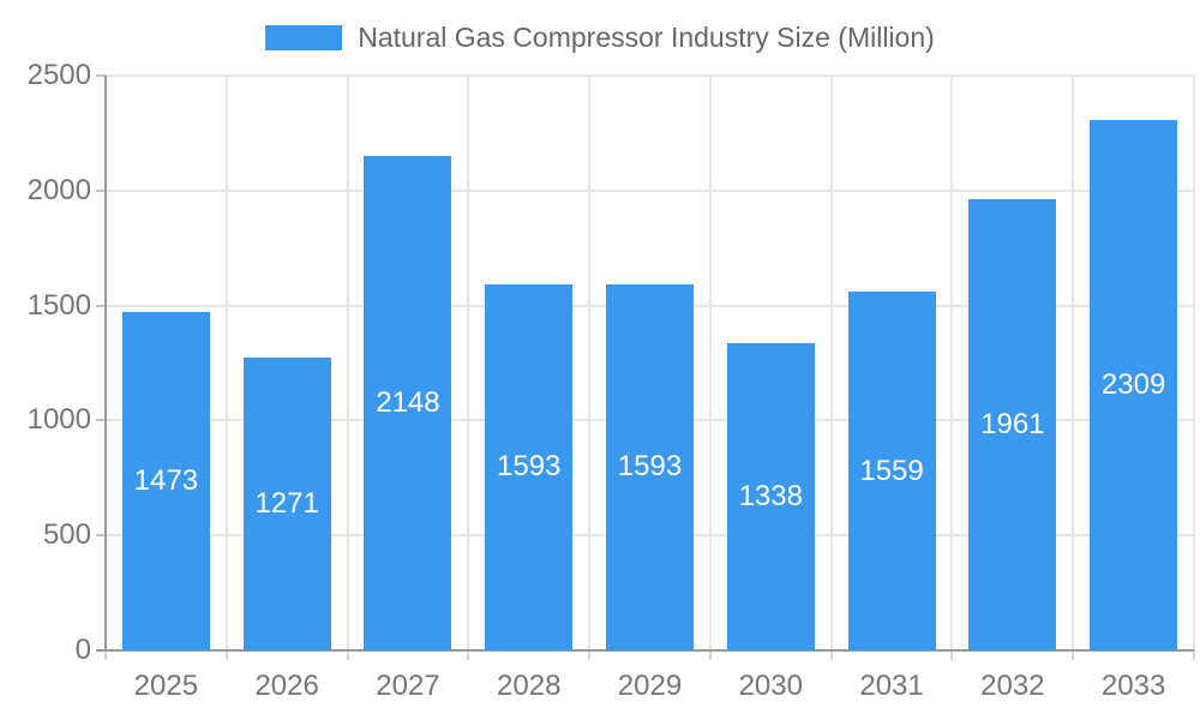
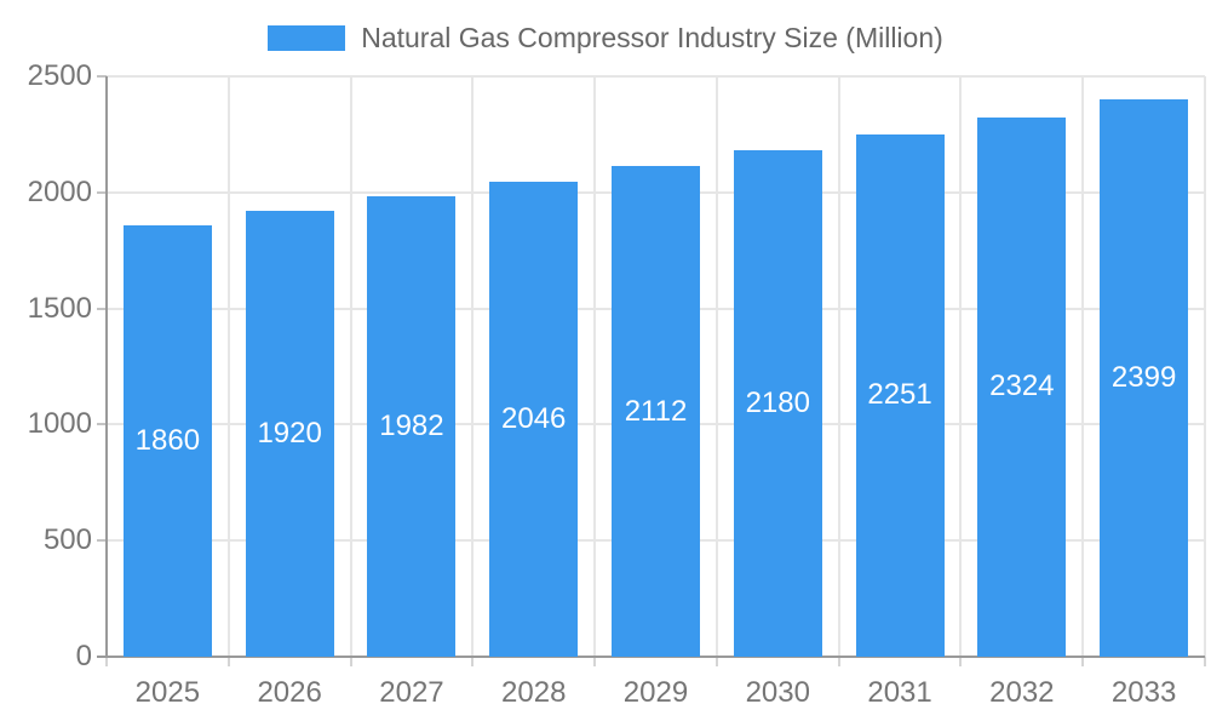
2025: 1473 -> 1860
2026: 1271 -> 1920
2027: 2148 -> 1982
2028: 1593 -> 2046
2029: 1593 -> 2112
2030: 1338 -> 2180
2031: 1559 -> 2251
2032: 1961 -> 2324
2033: 2309 -> 2399
